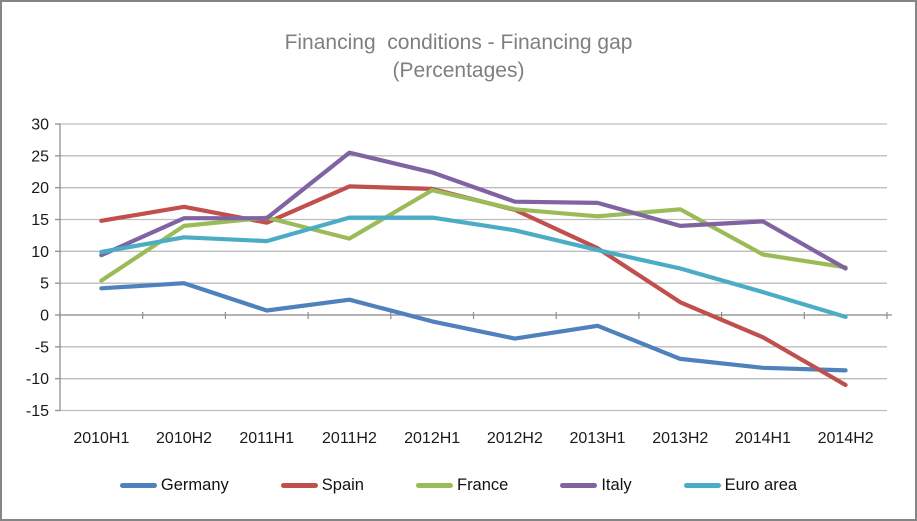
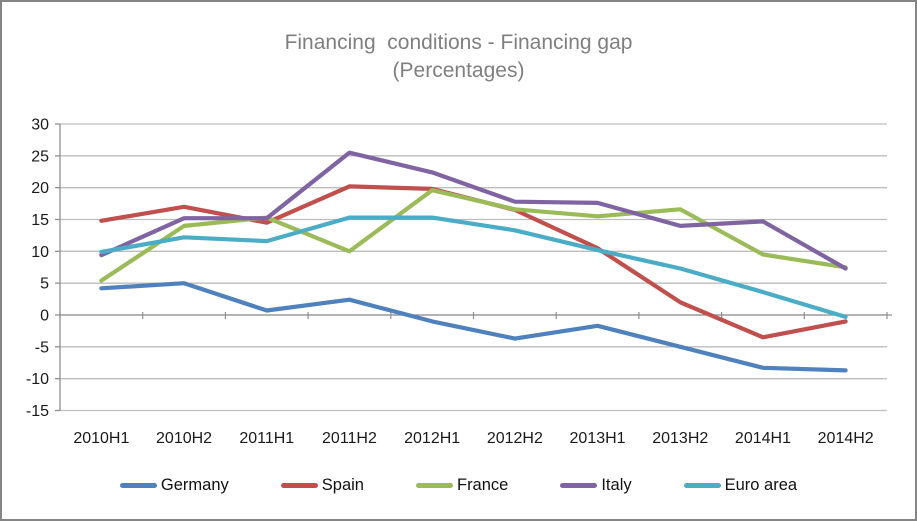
France/2011H2: 12 -> 10
Germany/2013H2: -7 -> -5
Spain/2014H2: -11 -> -1
